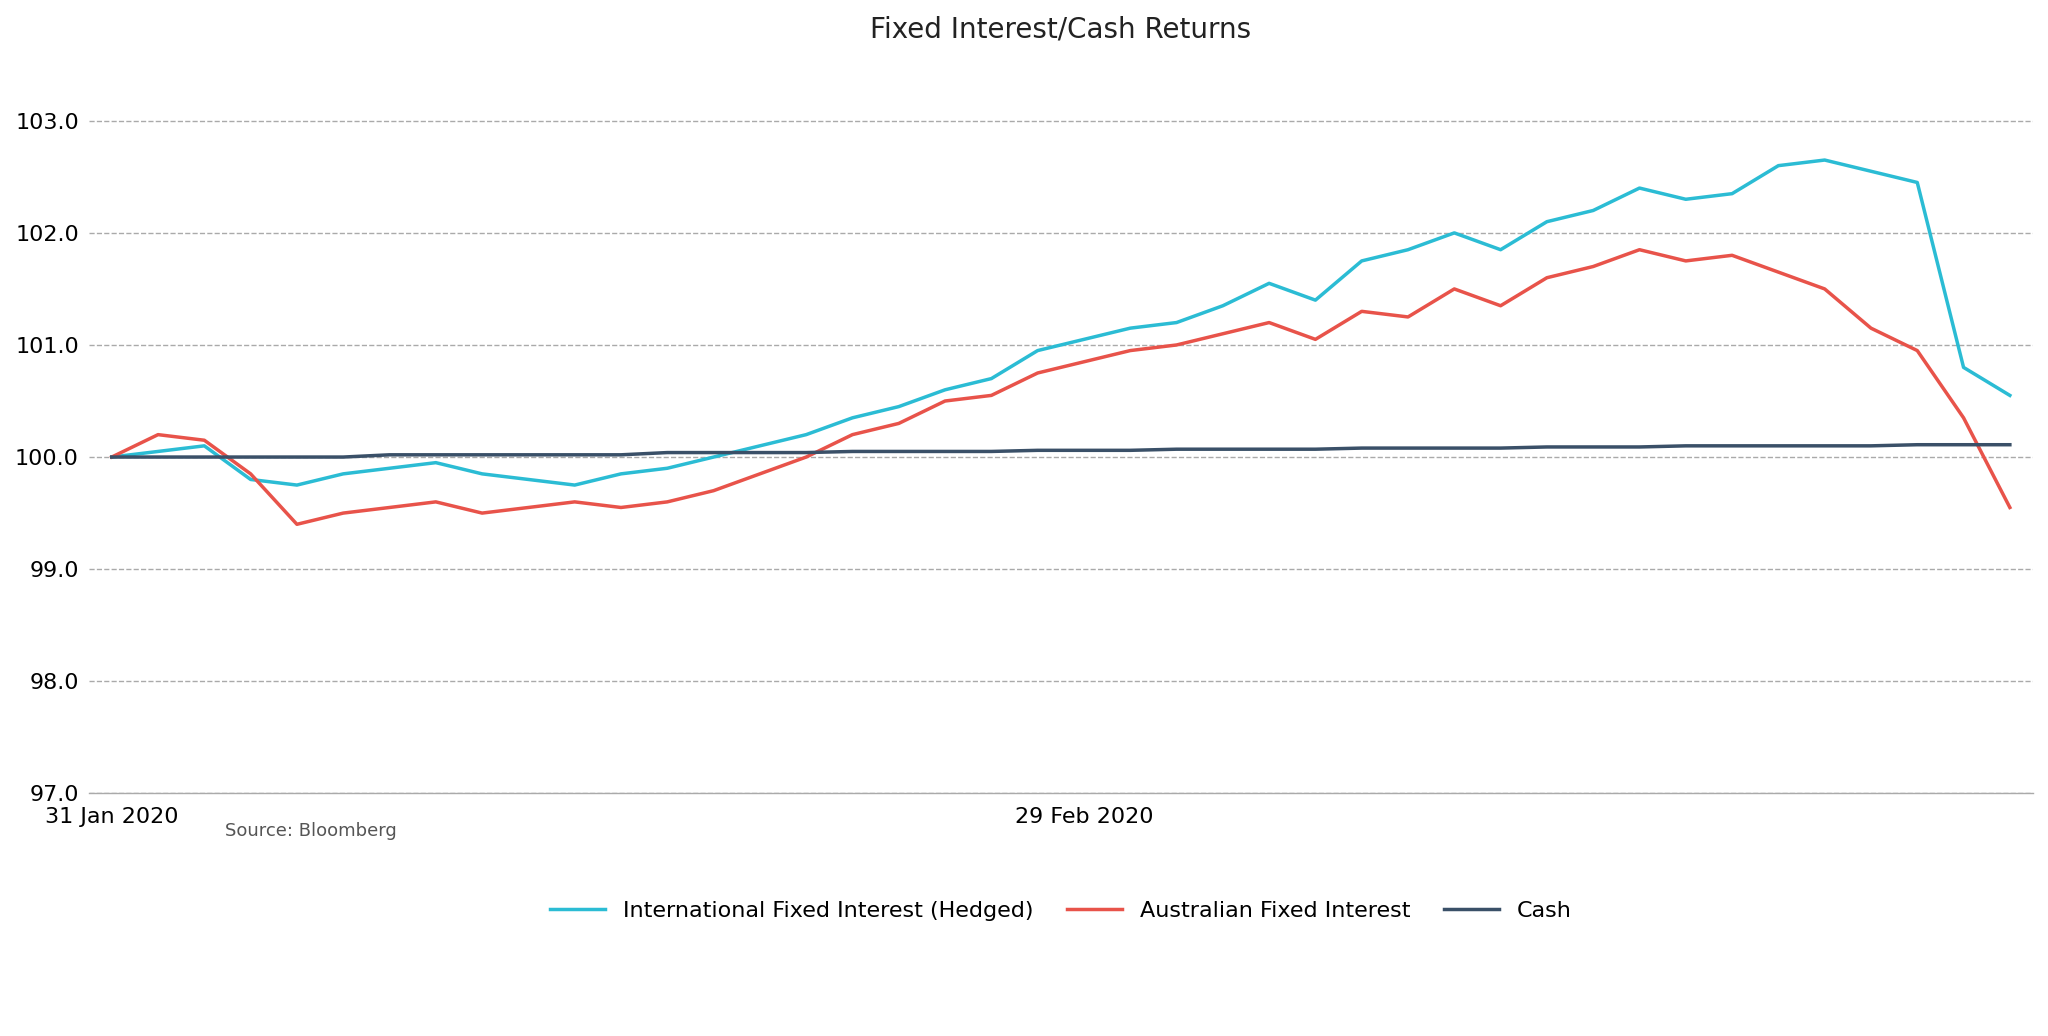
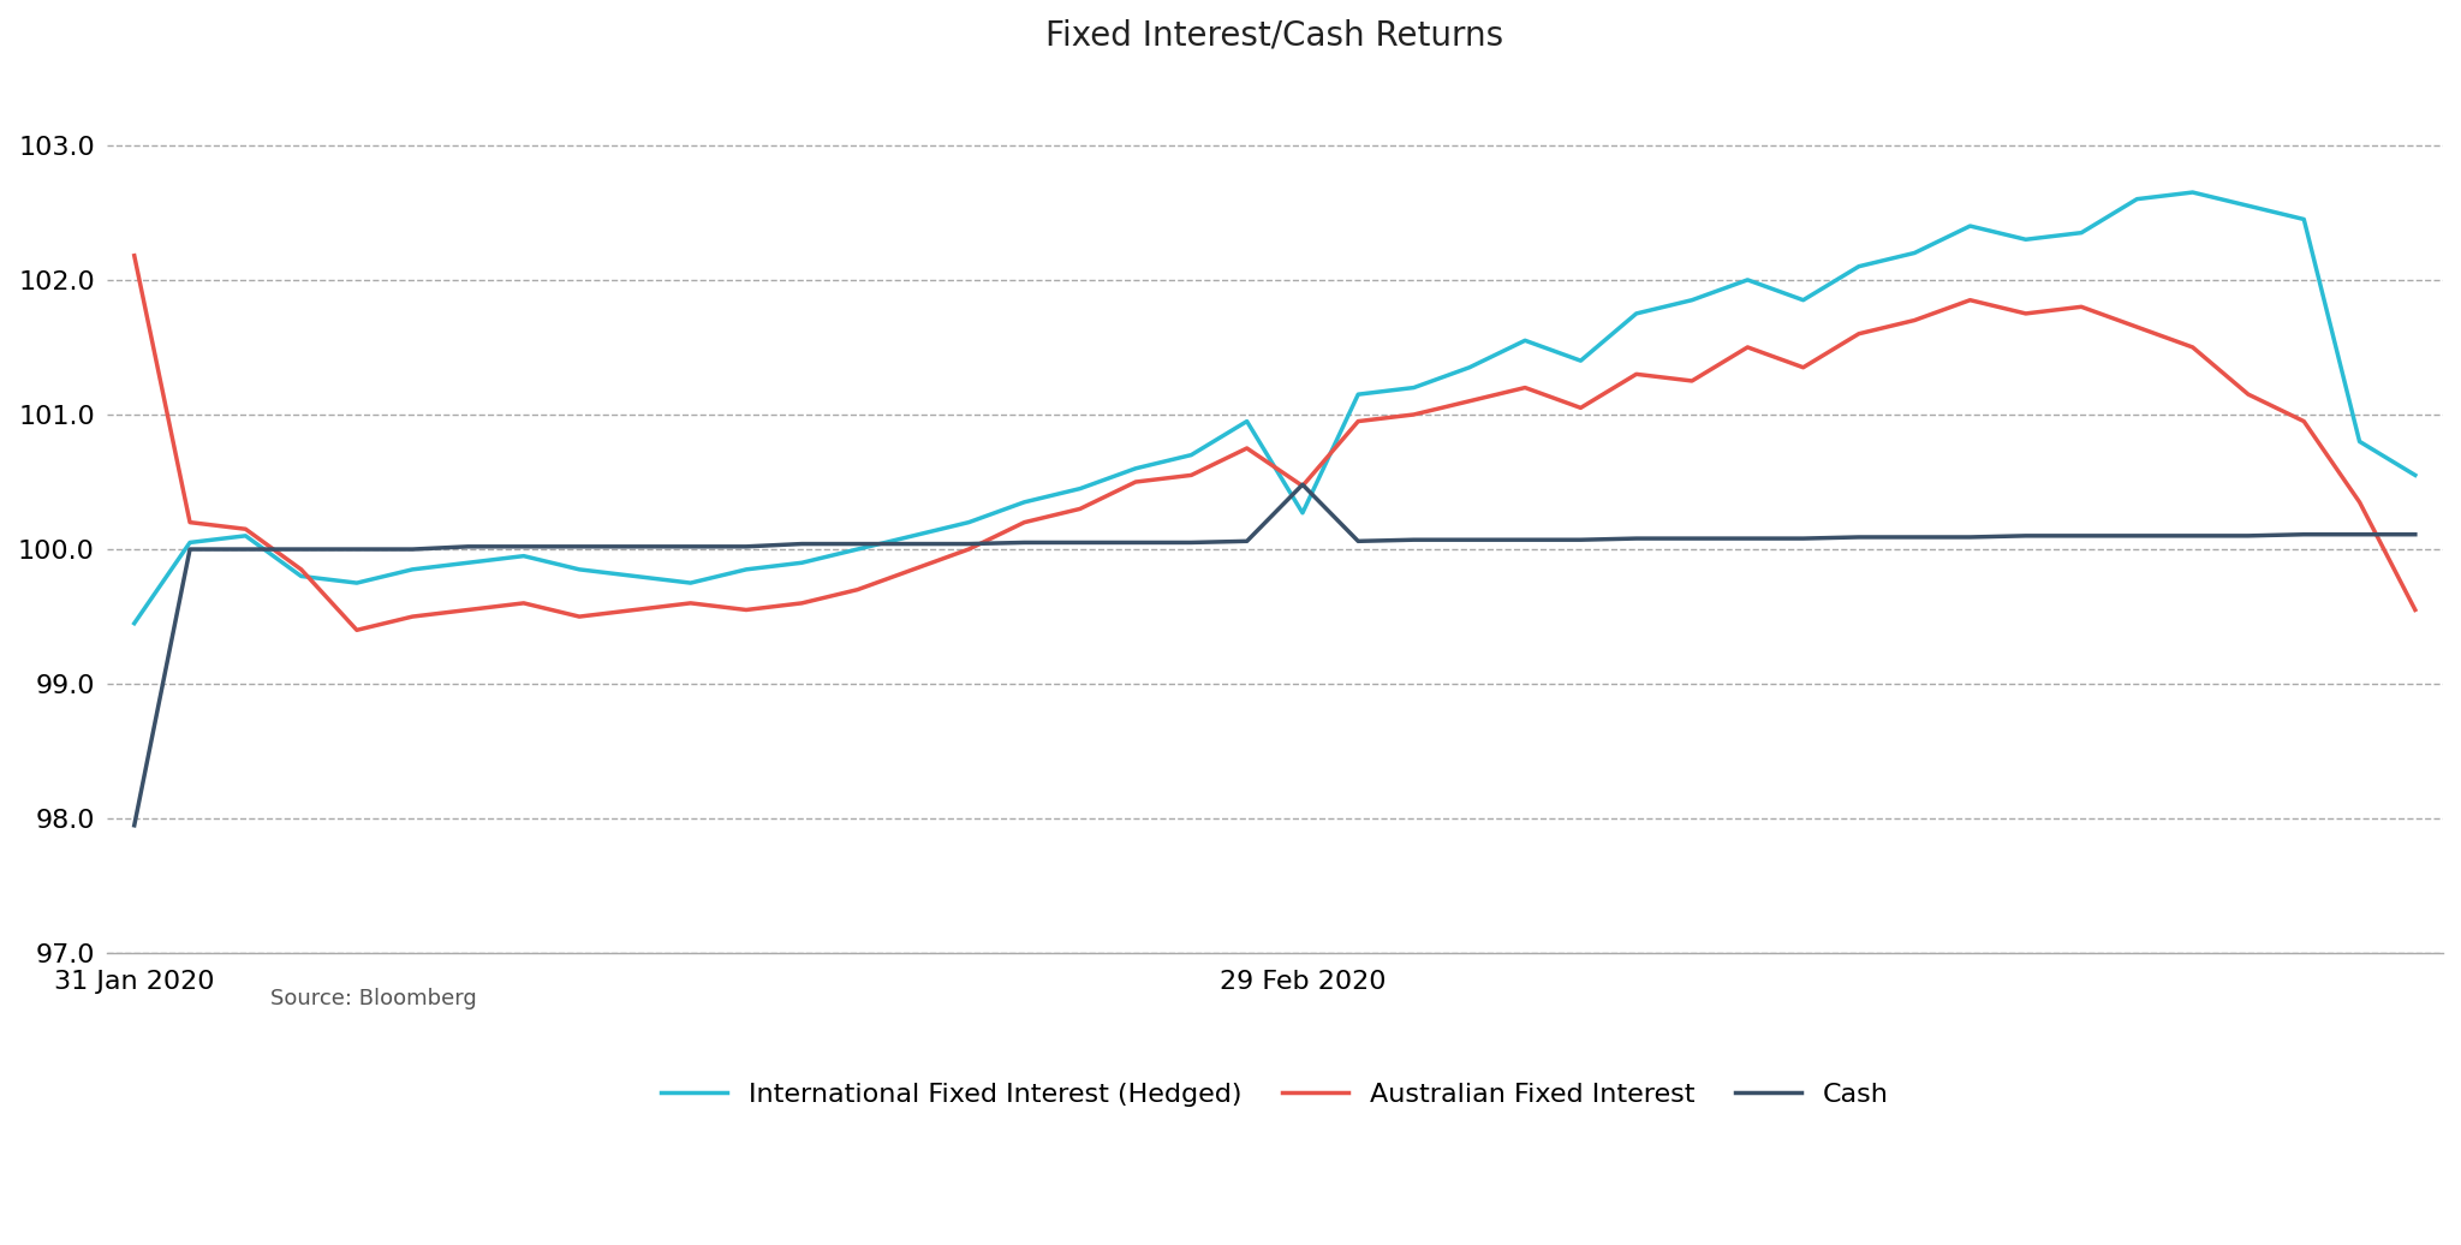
Australian Fixed Interest/31 Jan 2020: 100.00 -> 102.18
International Fixed Interest (Hedged)/31 Jan 2020: 100.00 -> 99.45
Cash/31 Jan 2020: 100.00 -> 97.95
Australian Fixed Interest/29 Feb 2020: 100.85 -> 100.47
International Fixed Interest (Hedged)/29 Feb 2020: 101.05 -> 100.27
Cash/29 Feb 2020: 100.06 -> 100.48
